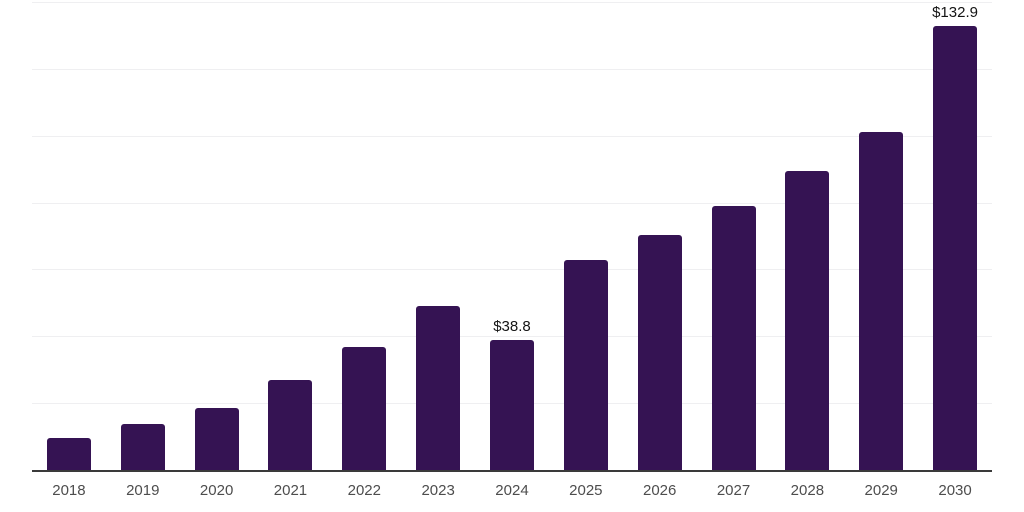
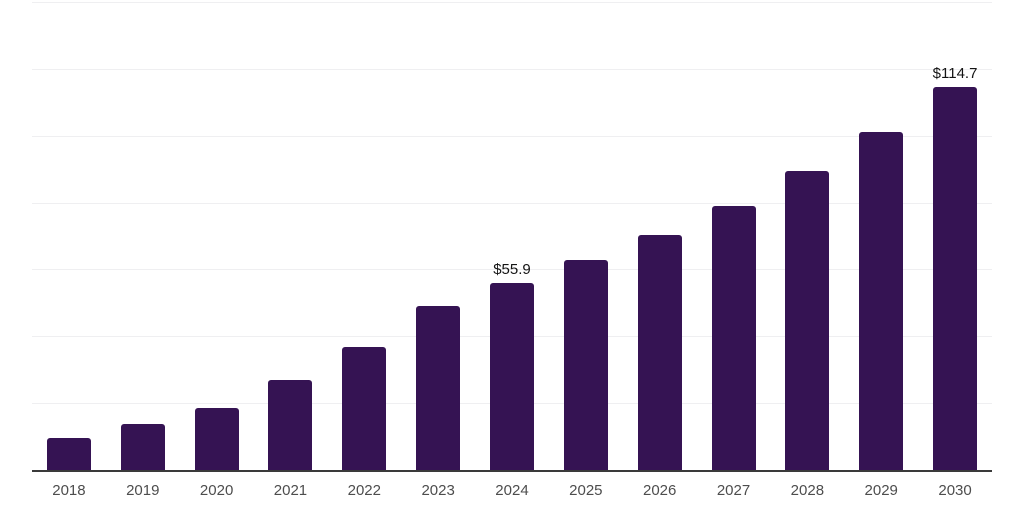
2024: $38.8 -> $55.9
2030: $132.9 -> $114.7
